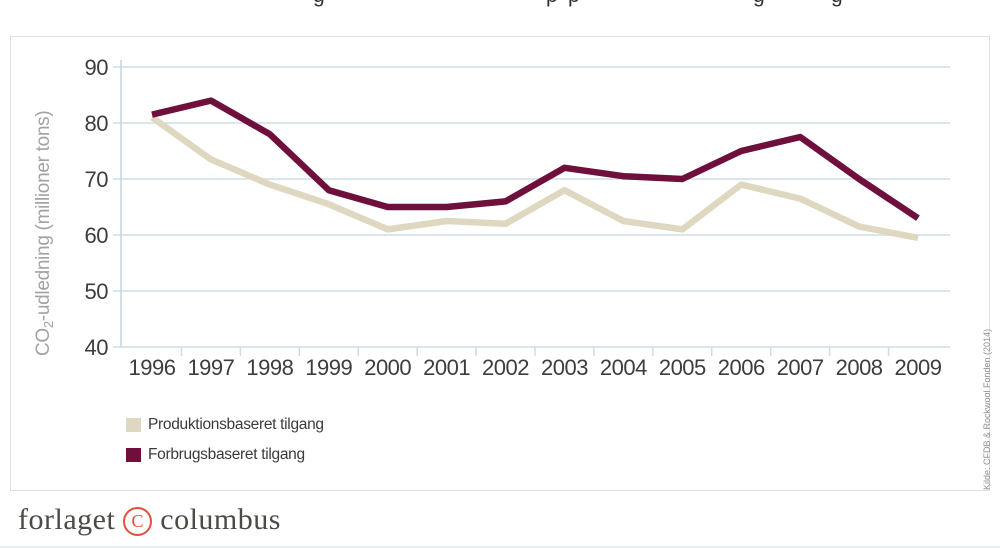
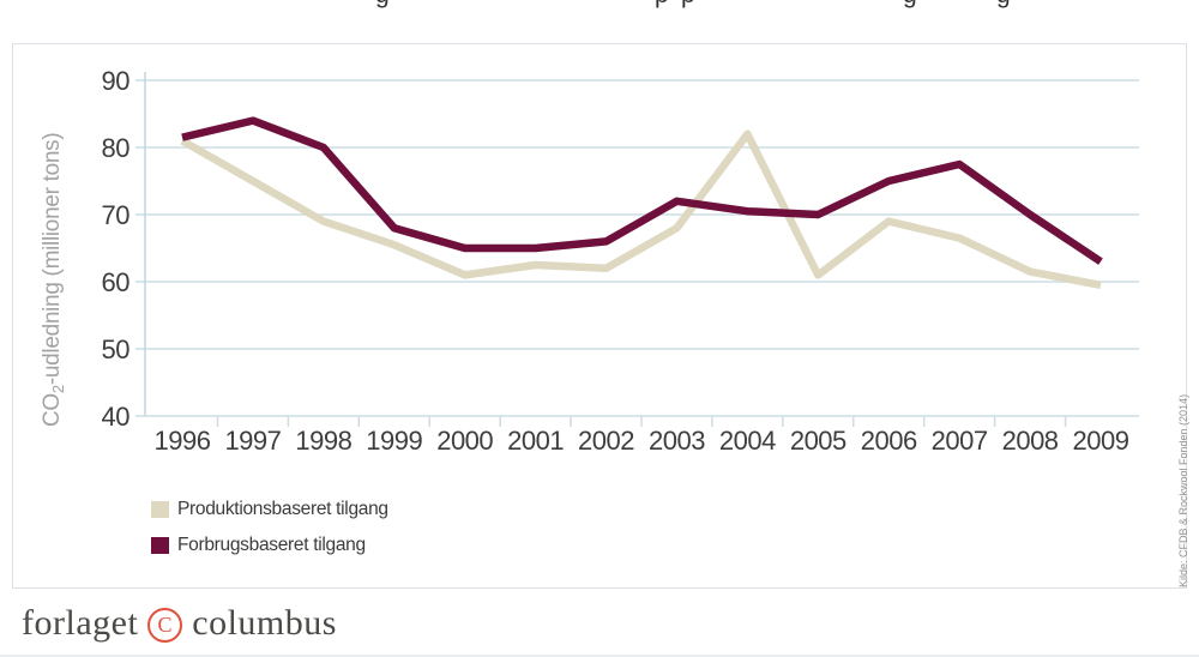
Produktionsbaseret tilgang/1997: 74 -> 75
Forbrugsbaseret tilgang/1998: 78 -> 80
Produktionsbaseret tilgang/2004: 62 -> 82
